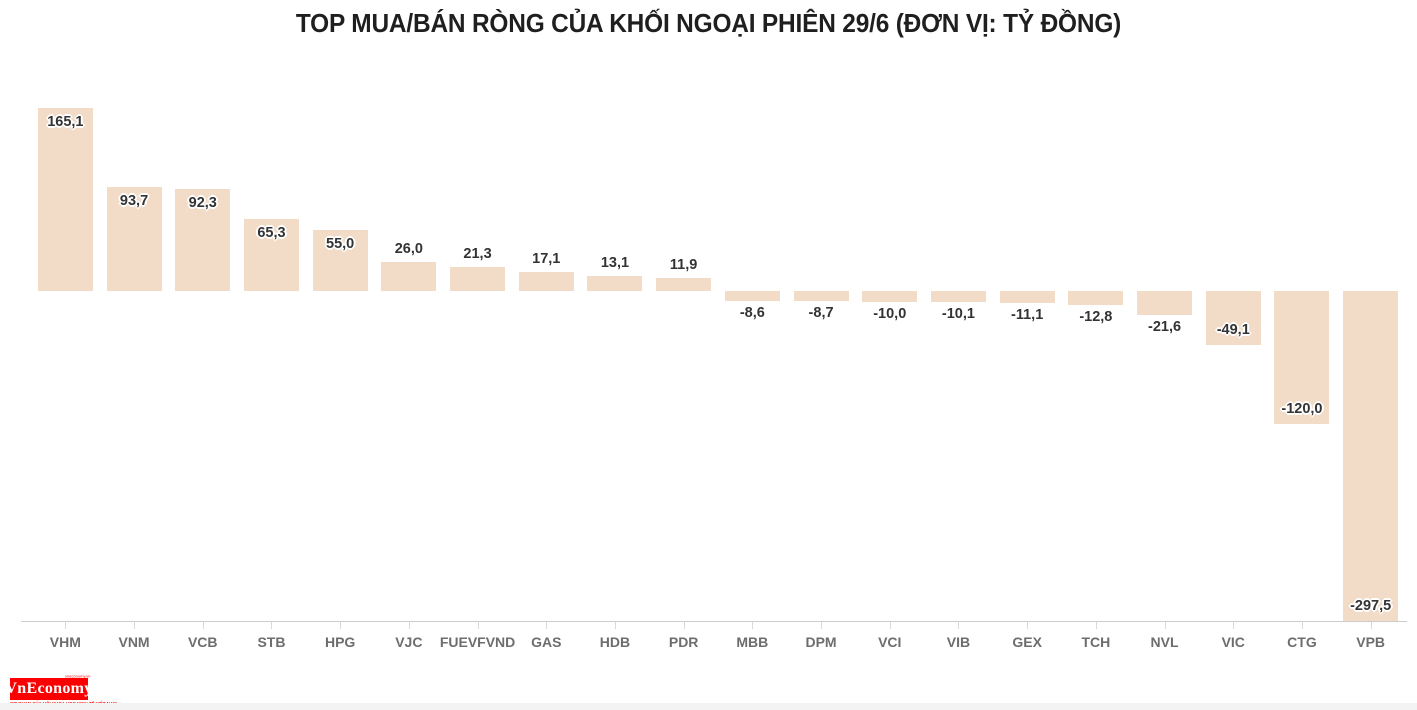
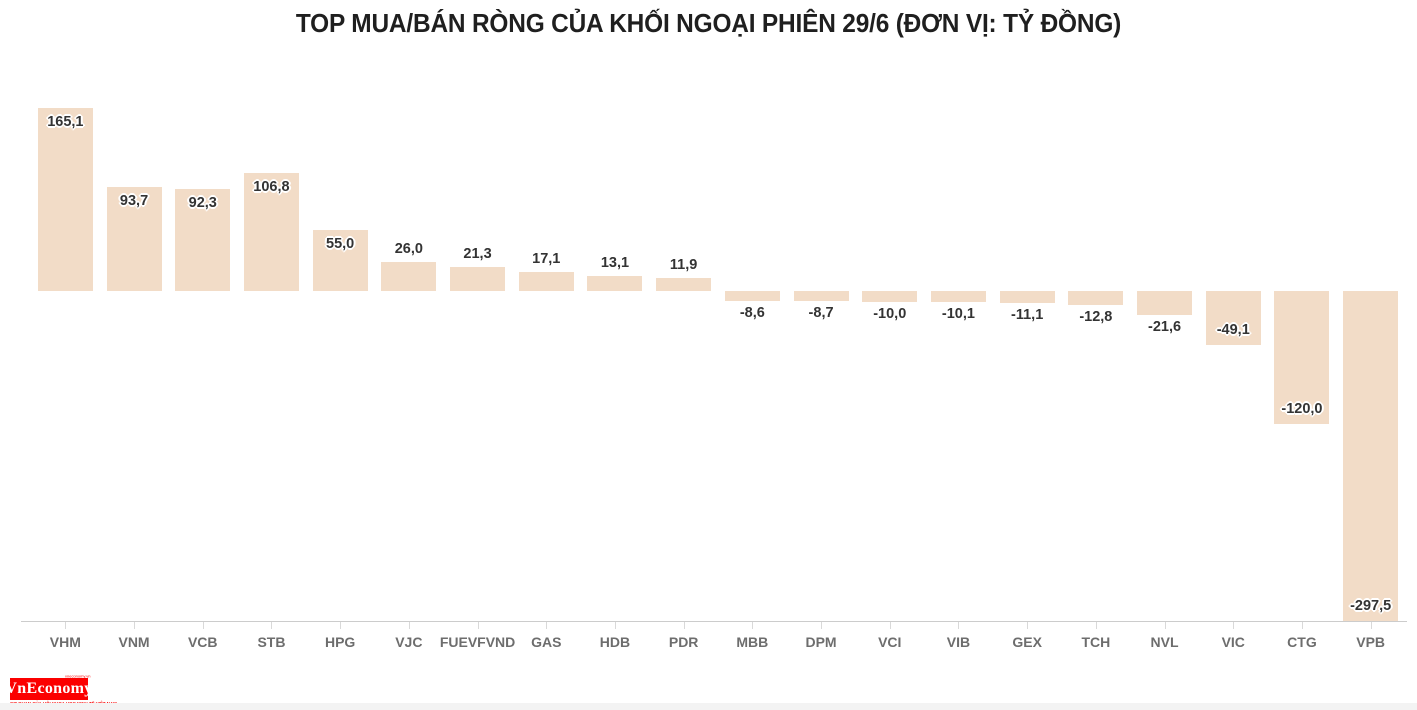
STB: 65,3 -> 106,8
